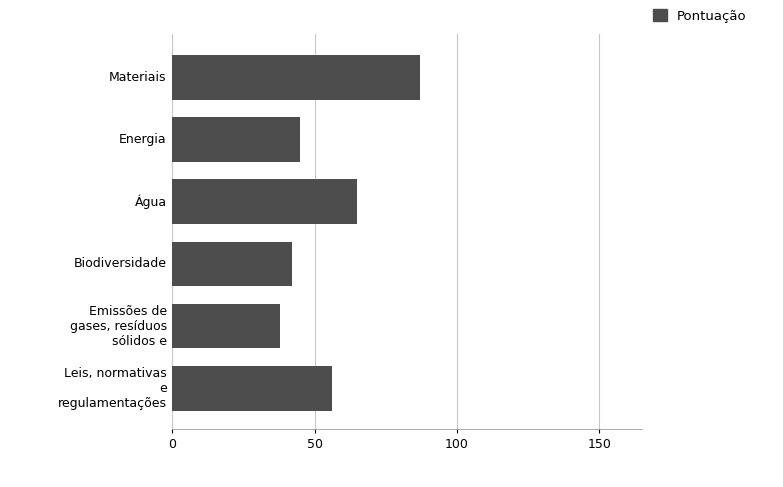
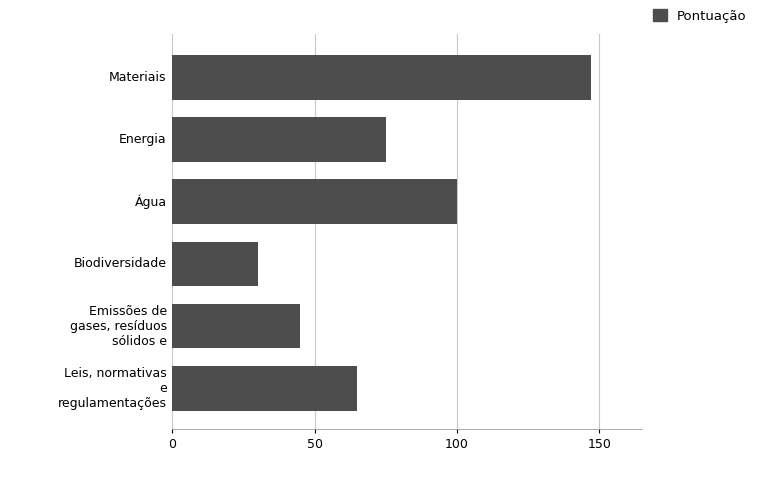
Materiais: 87 -> 147
Energia: 45 -> 75
Água: 65 -> 100
Biodiversidade: 42 -> 30
Emissões de gases, resíduos sólidos e: 38 -> 45
Leis, normativas e regulamentações: 56 -> 65
